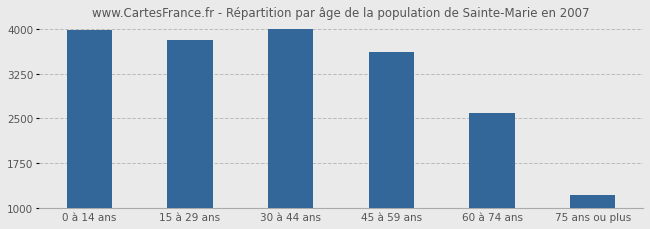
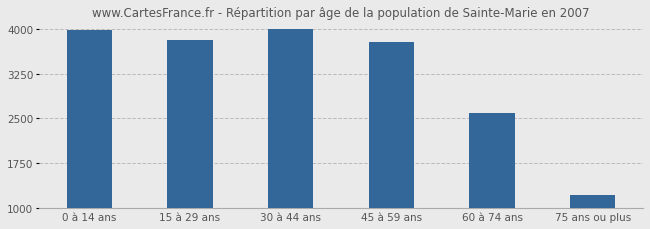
45 à 59 ans: 3620 -> 3780
